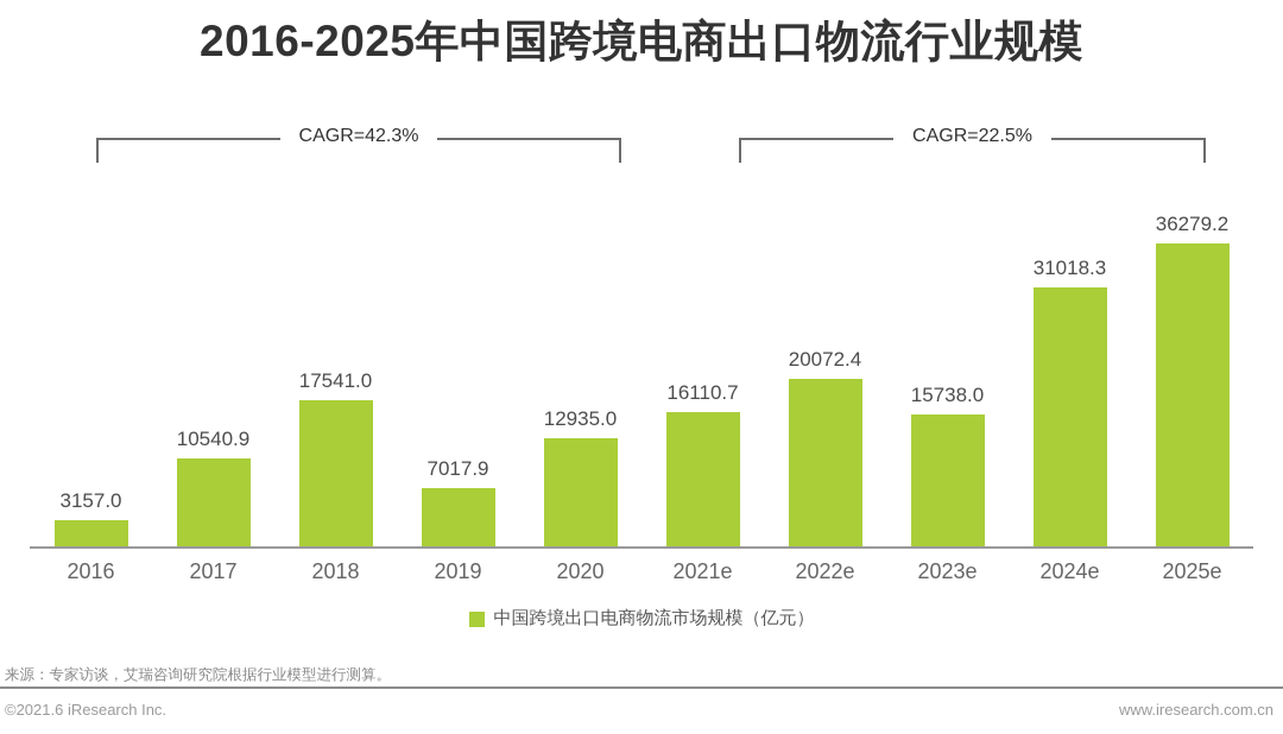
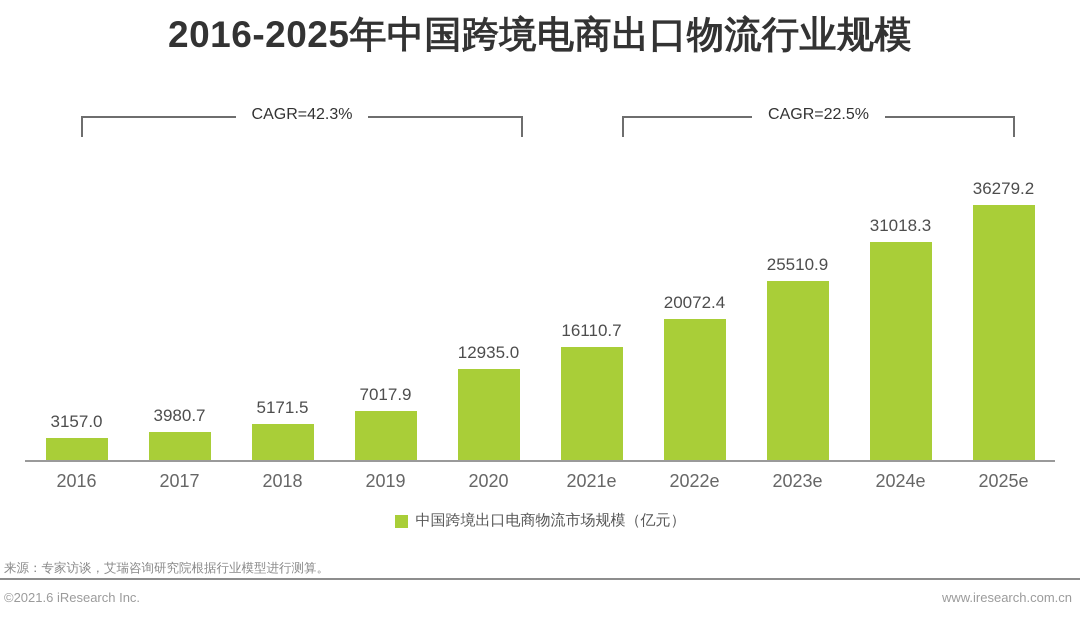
2017: 10540.9 -> 3980.7
2018: 17541.0 -> 5171.5
2023e: 15738.0 -> 25510.9
